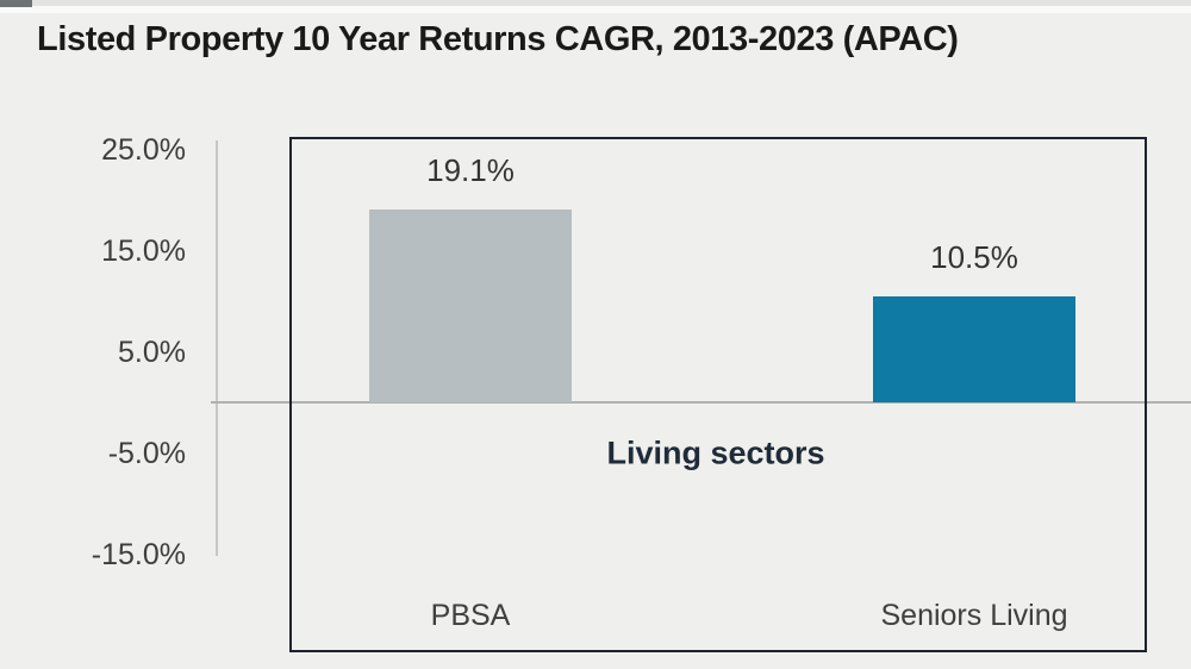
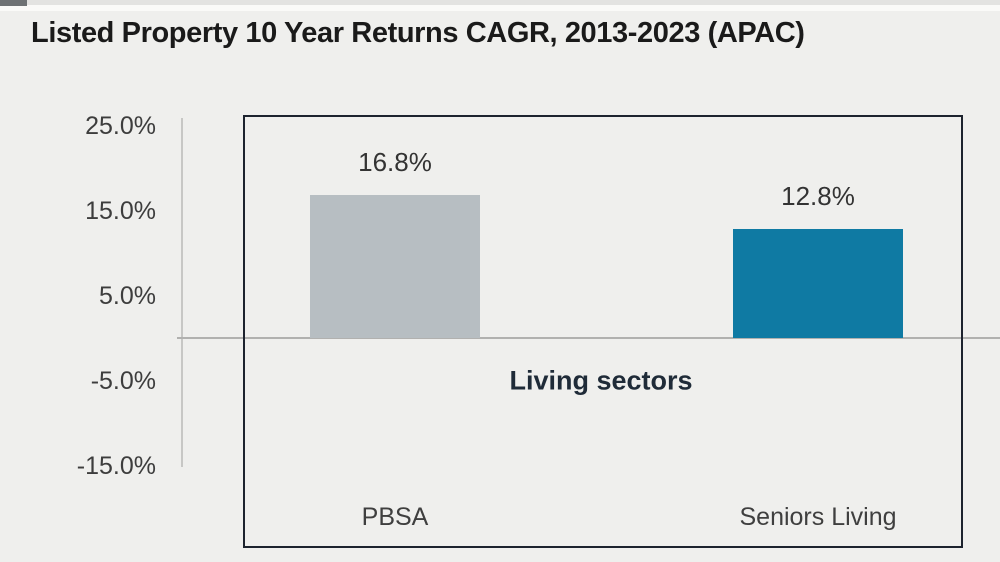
PBSA: 19.1% -> 16.8%
Seniors Living: 10.5% -> 12.8%
